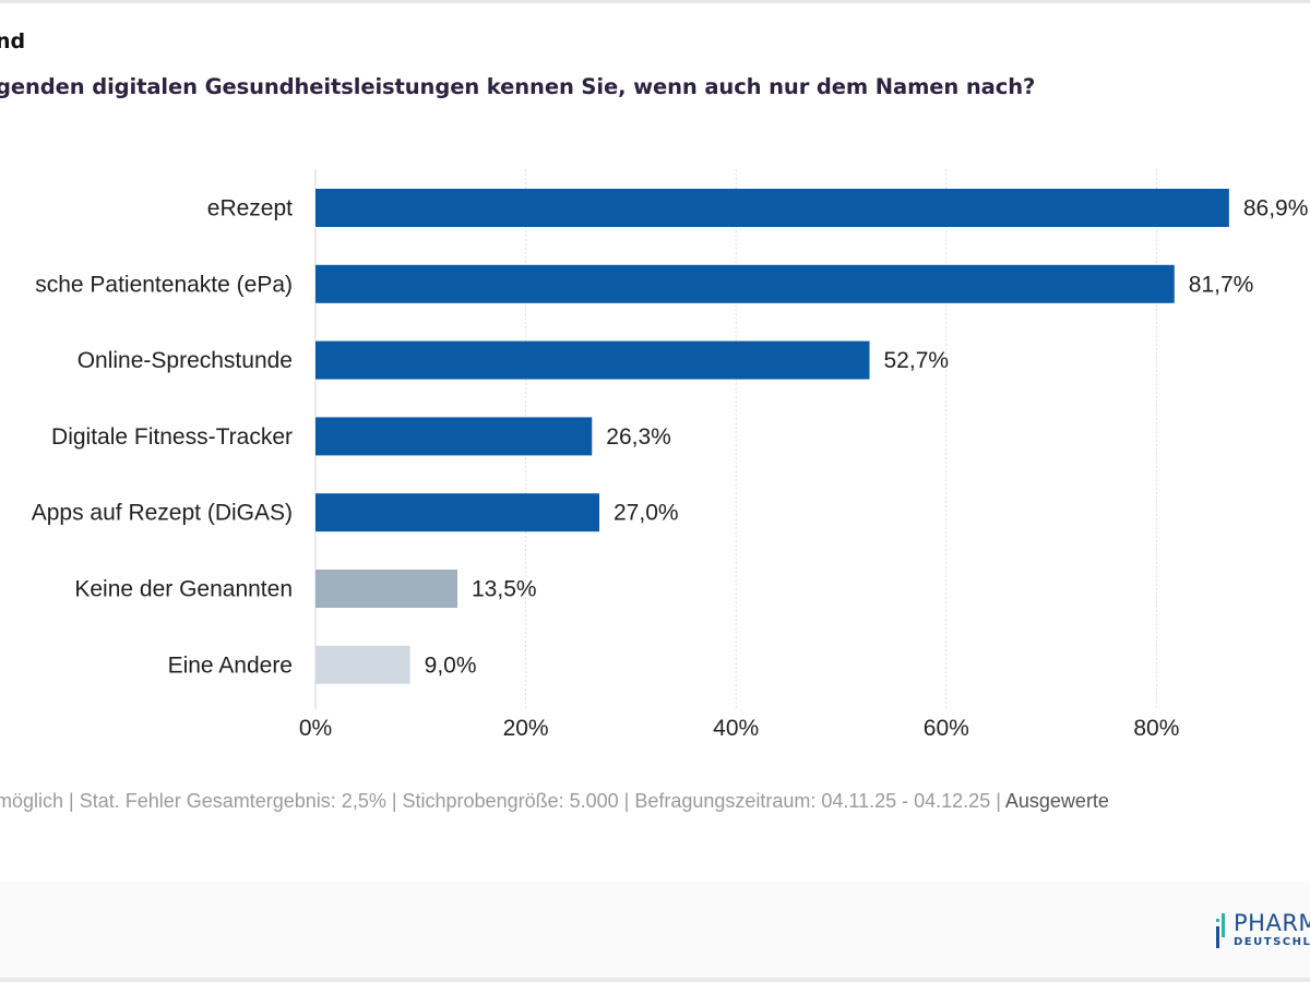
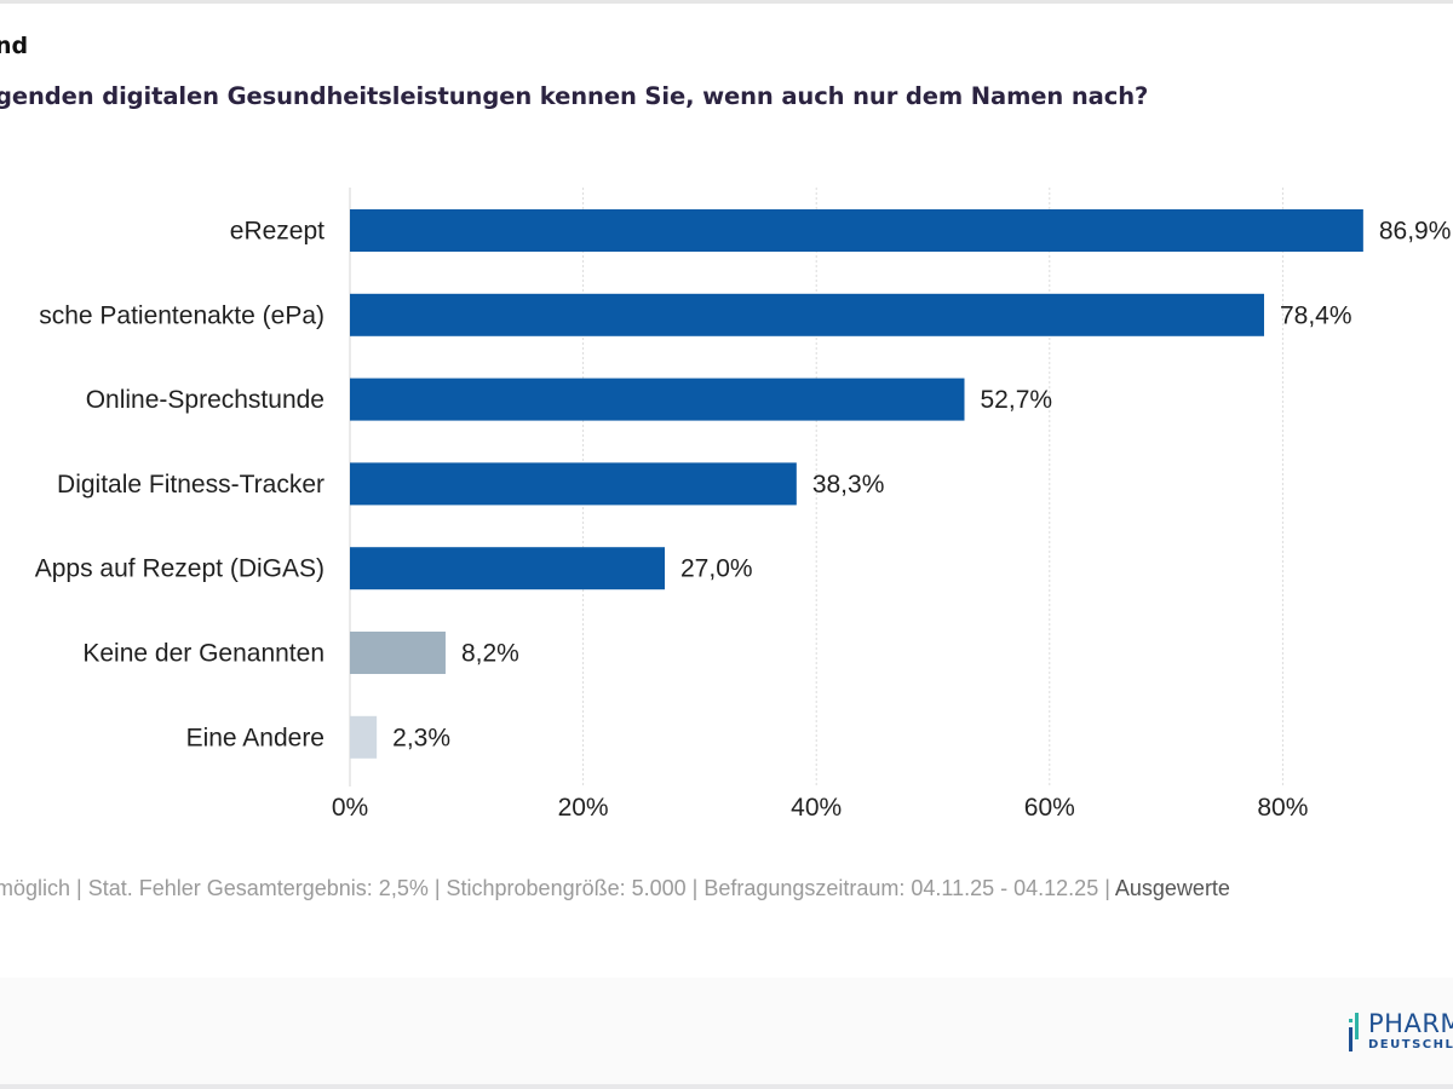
sche Patientenakte (ePa): 81,7% -> 78,4%
Digitale Fitness-Tracker: 26,3% -> 38,3%
Keine der Genannten: 13,5% -> 8,2%
Eine Andere: 9,0% -> 2,3%
